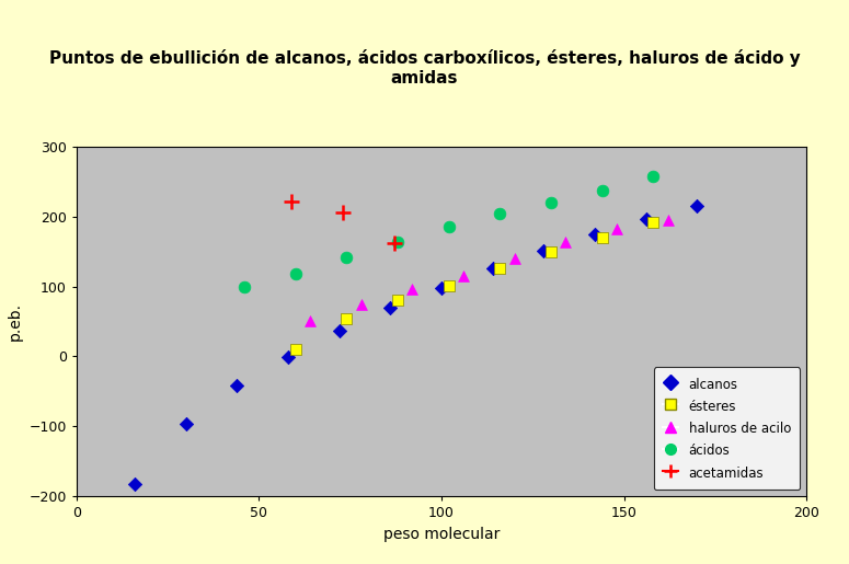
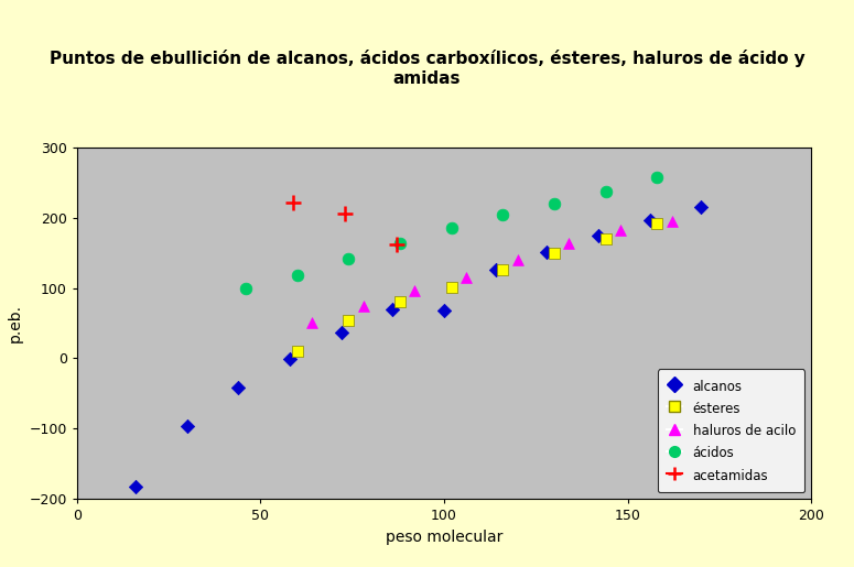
alcanos/100: 98 -> 68
